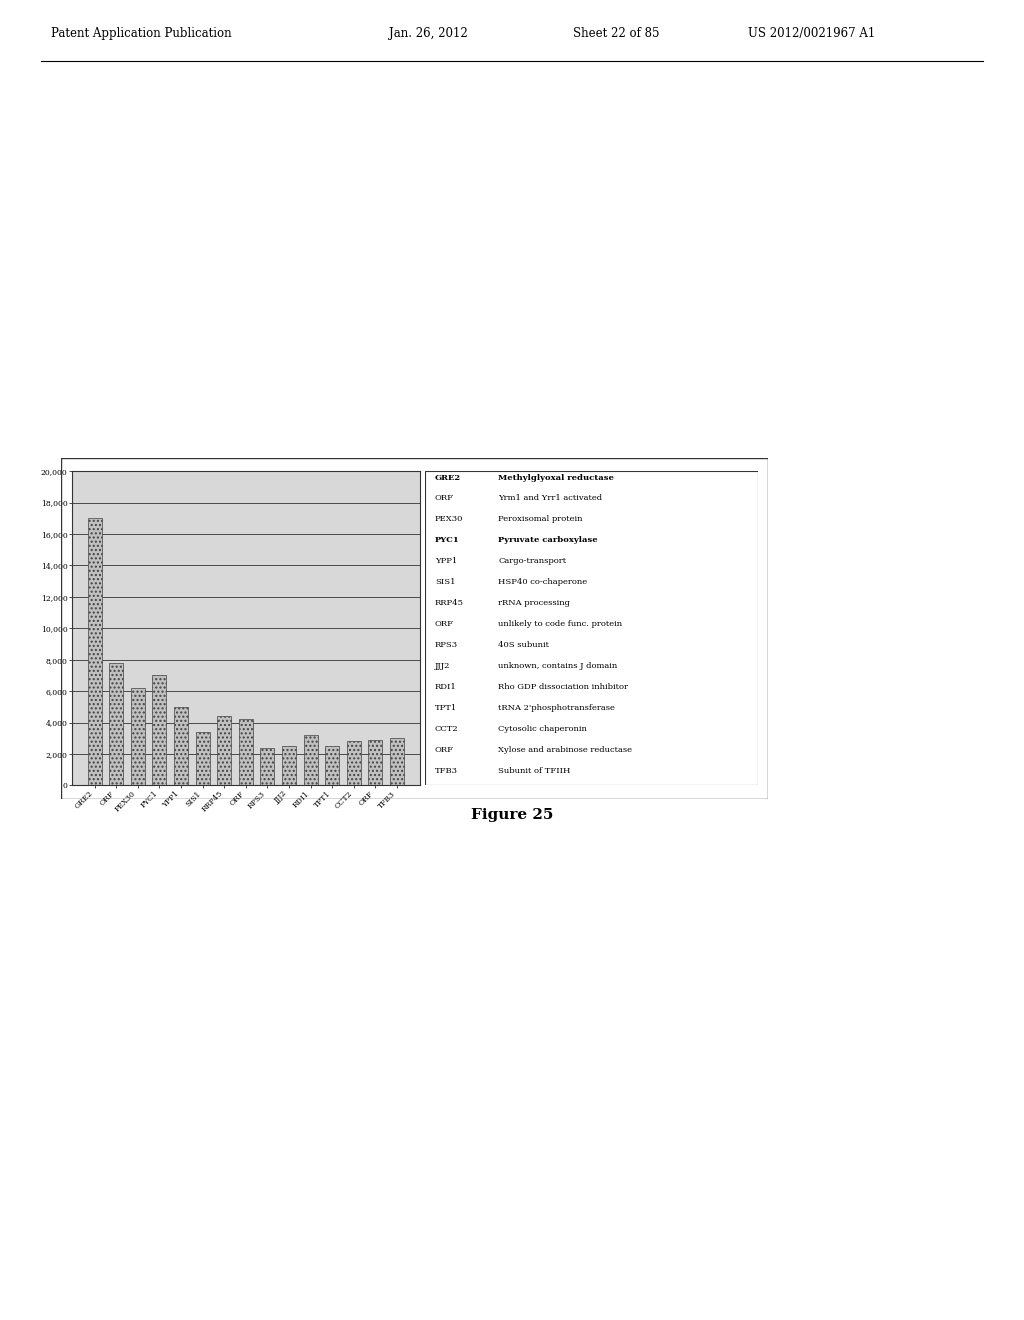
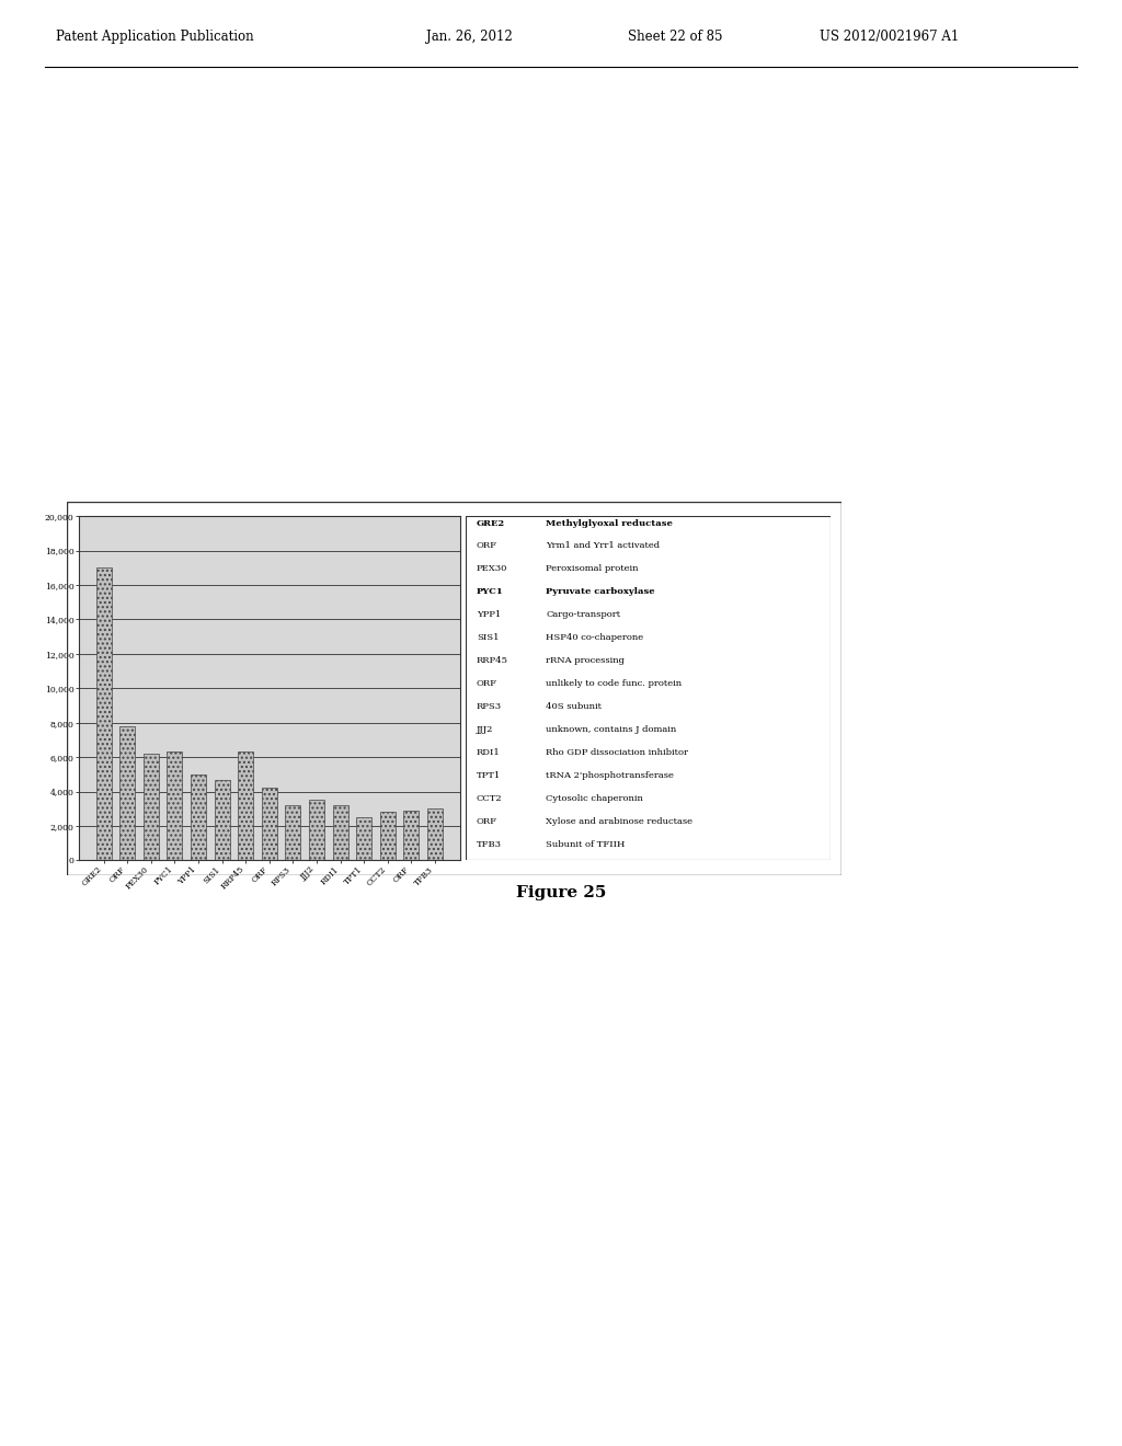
PYC1: 7,000 -> 6,300
SIS1: 3,400 -> 4,700
RRP45: 4,400 -> 6,300
RPS3: 2,400 -> 3,200
JJJ2: 2,500 -> 3,500
